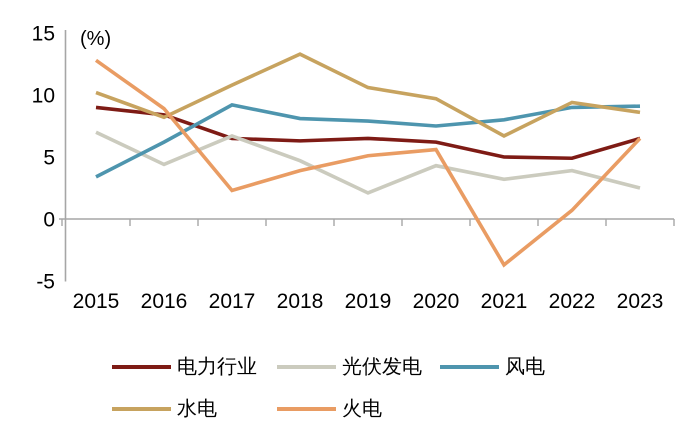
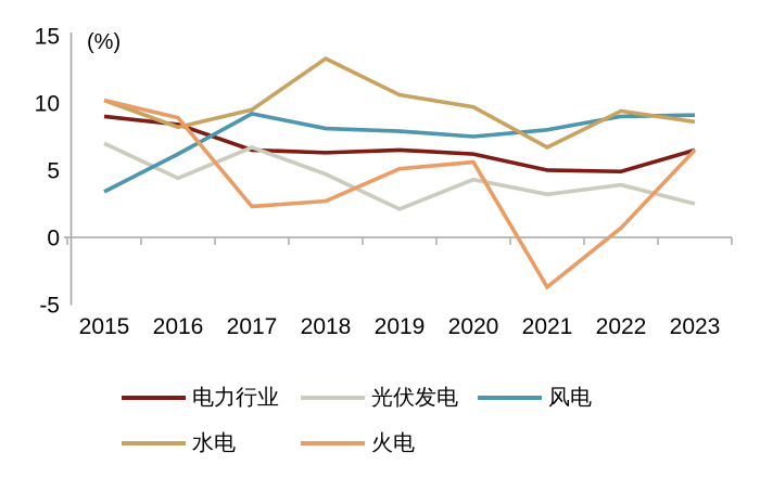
火电/2015: 12.8 -> 10.2
水电/2017: 10.8 -> 9.5
火电/2018: 3.9 -> 2.7
